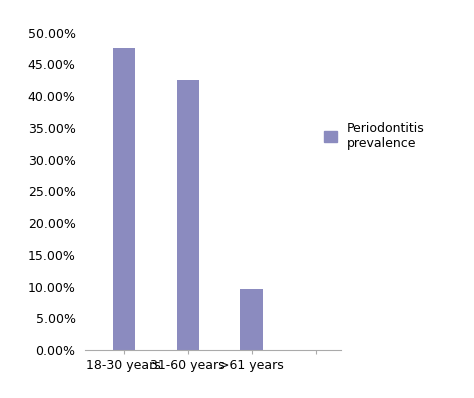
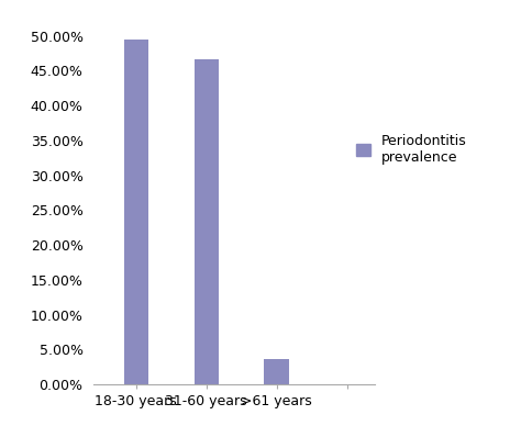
18-30 years: 47.6% -> 49.5%
31-60 years: 42.6% -> 46.7%
>61 years: 9.6% -> 3.7%
